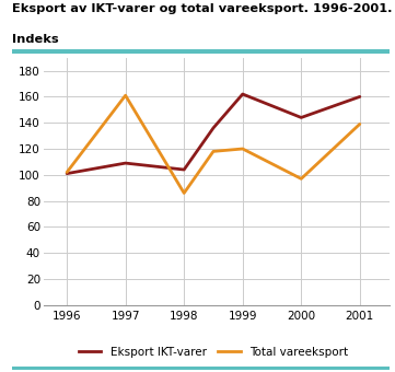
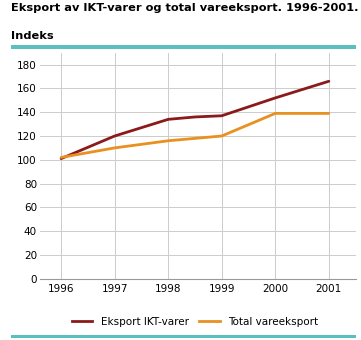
Eksport IKT-varer/1997: 109 -> 120
Total vareeksport/1997: 161 -> 110
Eksport IKT-varer/1998: 104 -> 134
Total vareeksport/1998: 86 -> 116
Eksport IKT-varer/1999: 162 -> 137
Eksport IKT-varer/2000: 144 -> 152
Total vareeksport/2000: 97 -> 139
Eksport IKT-varer/2001: 160 -> 166
